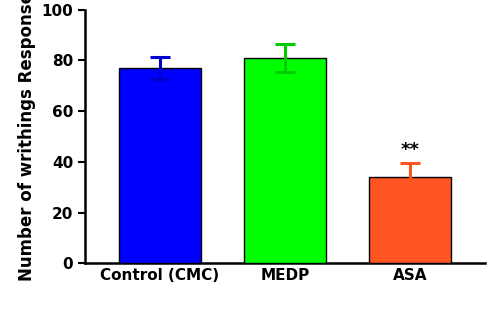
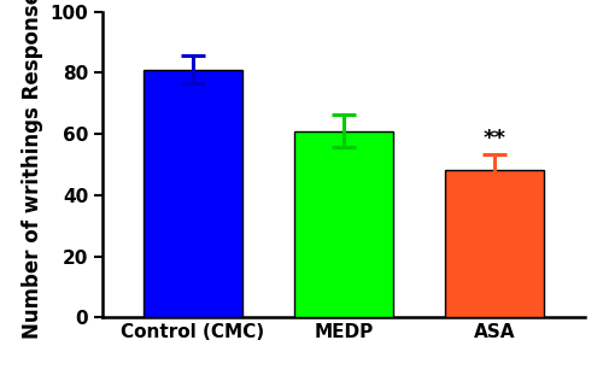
Control (CMC): 77 -> 81
MEDP: 81 -> 61
ASA: 34 -> 48
